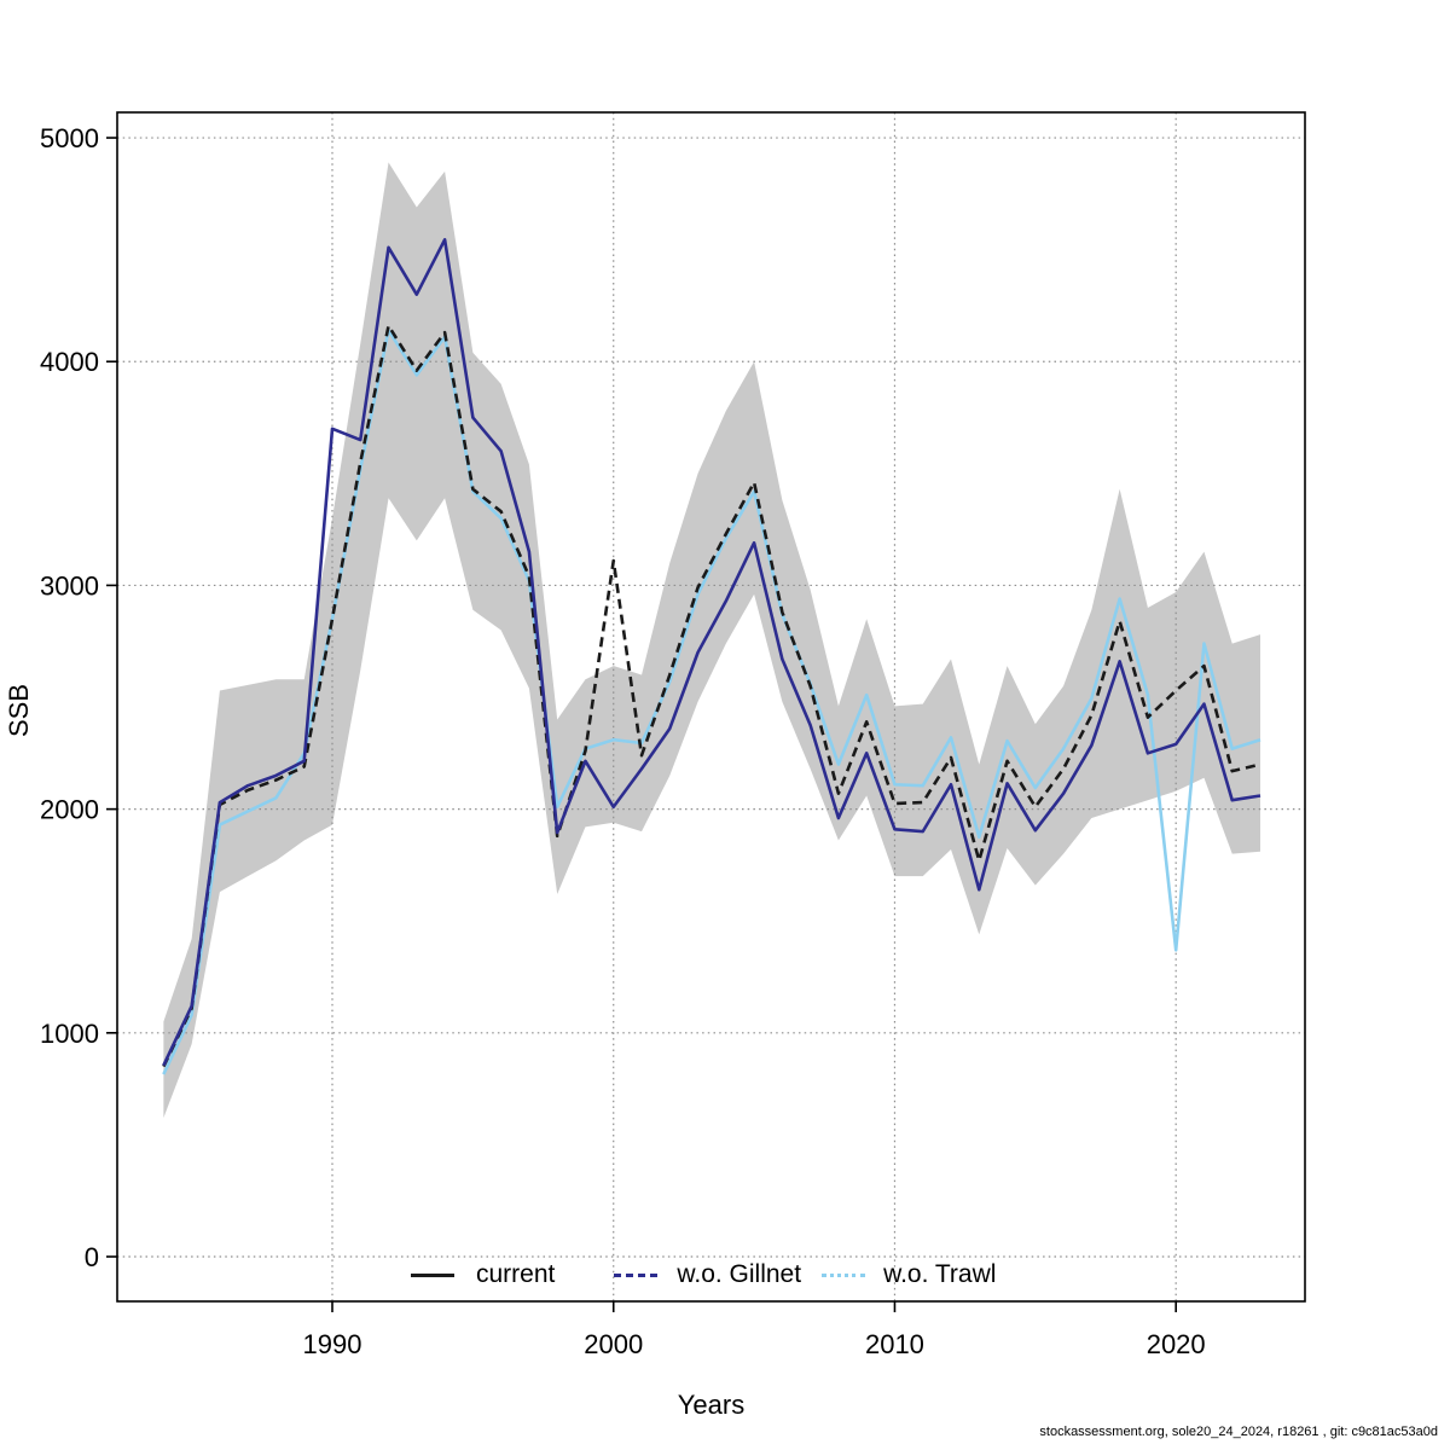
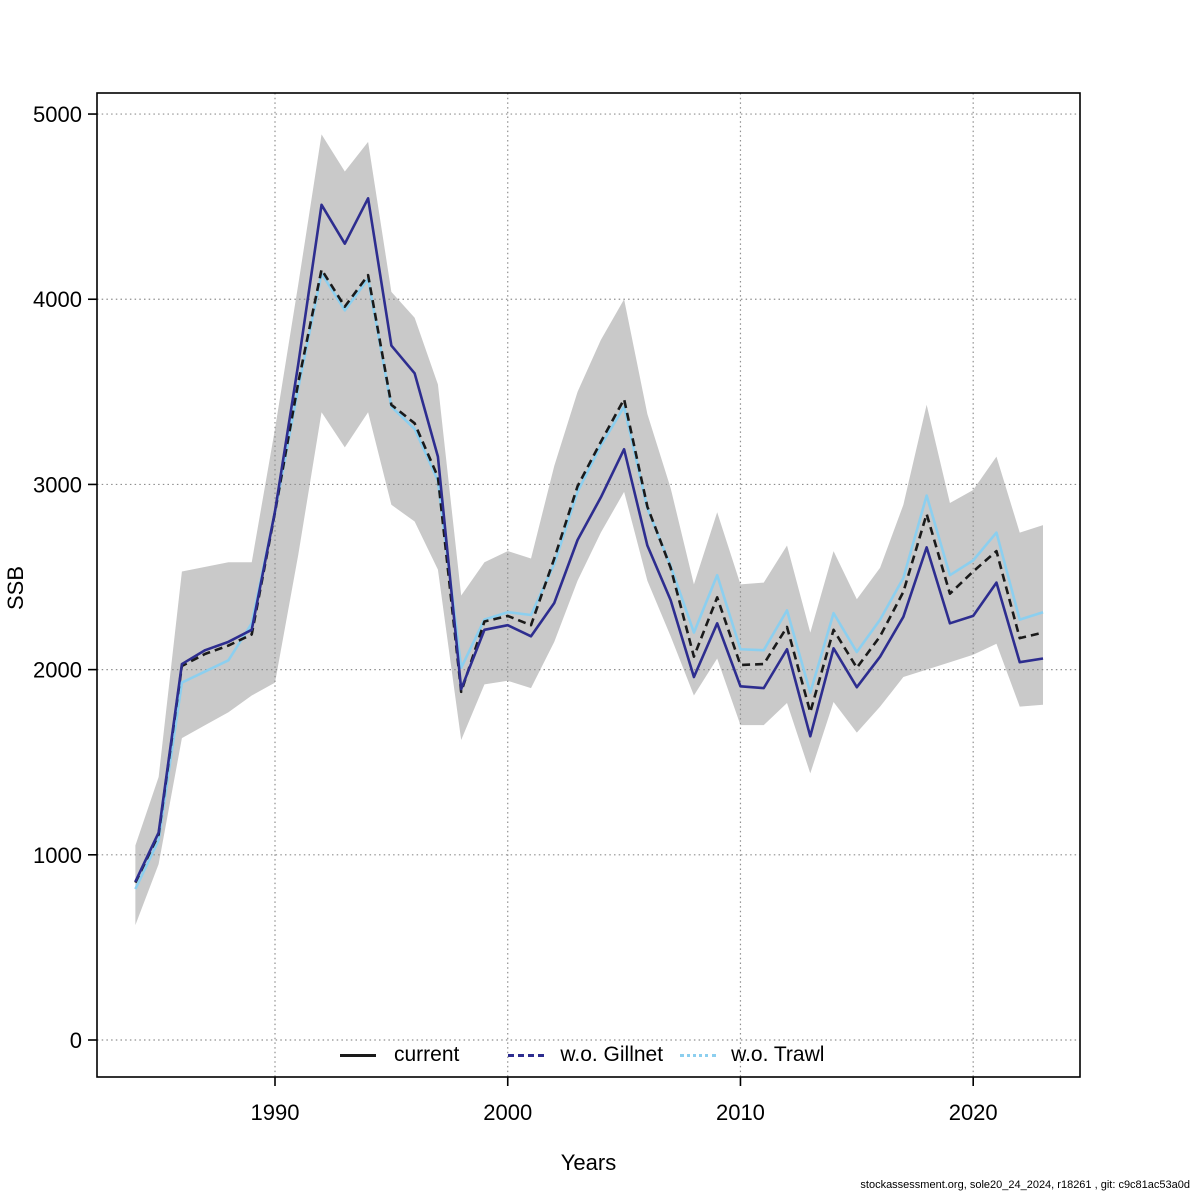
w.o. Gillnet/1990: 3700 -> 2860
current/2000: 3110 -> 2290
w.o. Gillnet/2000: 2010 -> 2240
w.o. Trawl/2020: 1370 -> 2590
